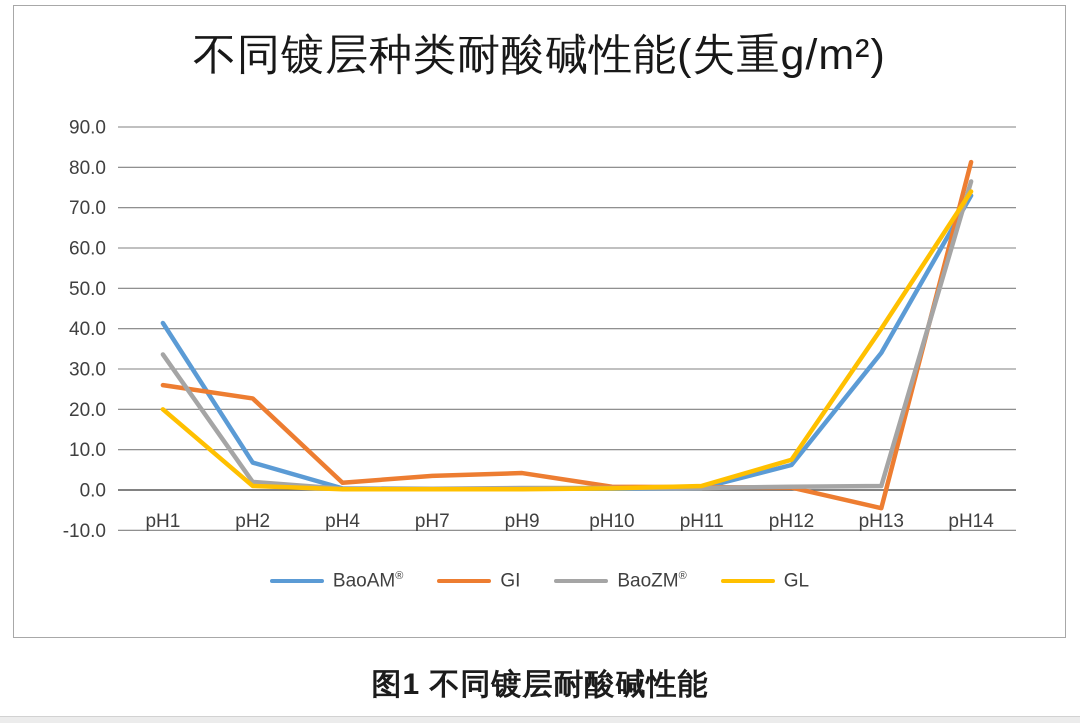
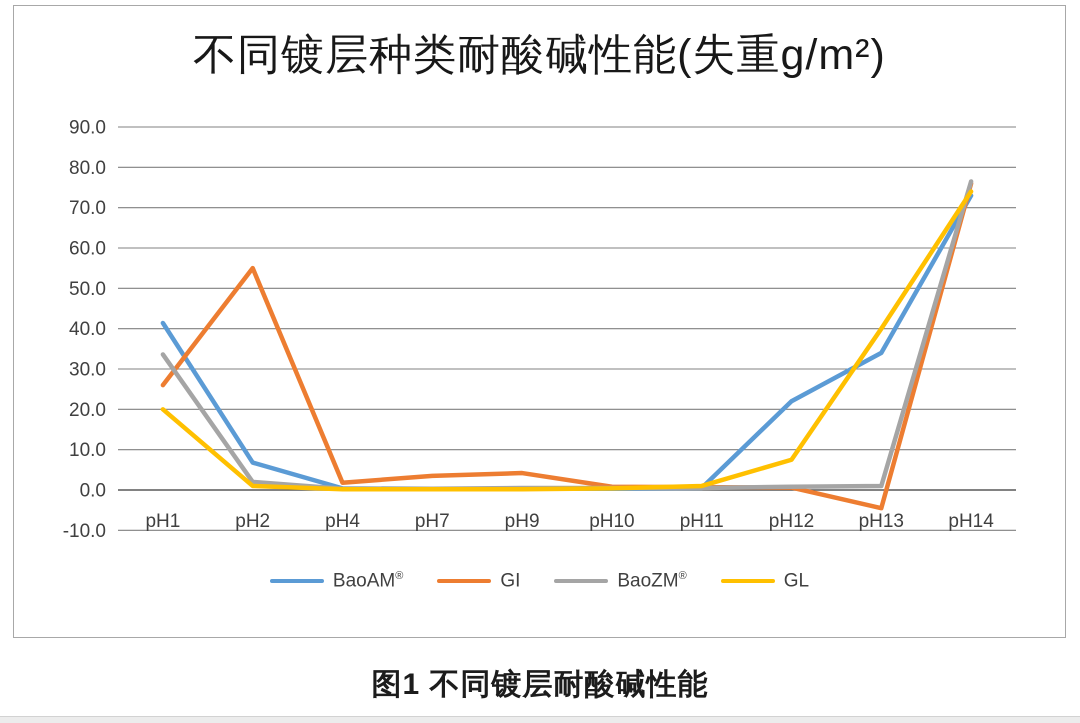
GI/pH2: 23 -> 55
BaoAM/pH12: 6 -> 22
GI/pH14: 81 -> 76
